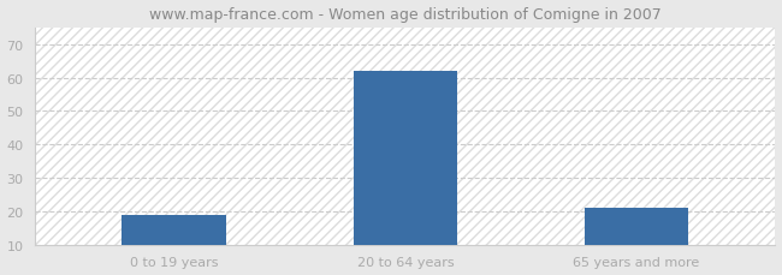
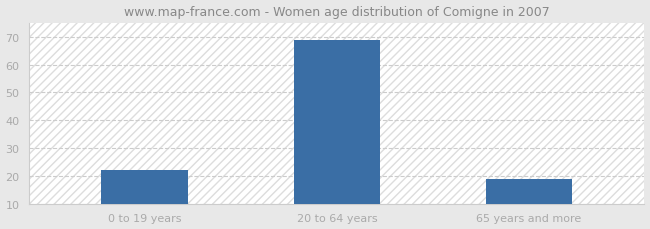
0 to 19 years: 19 -> 22
20 to 64 years: 62 -> 69
65 years and more: 21 -> 19
